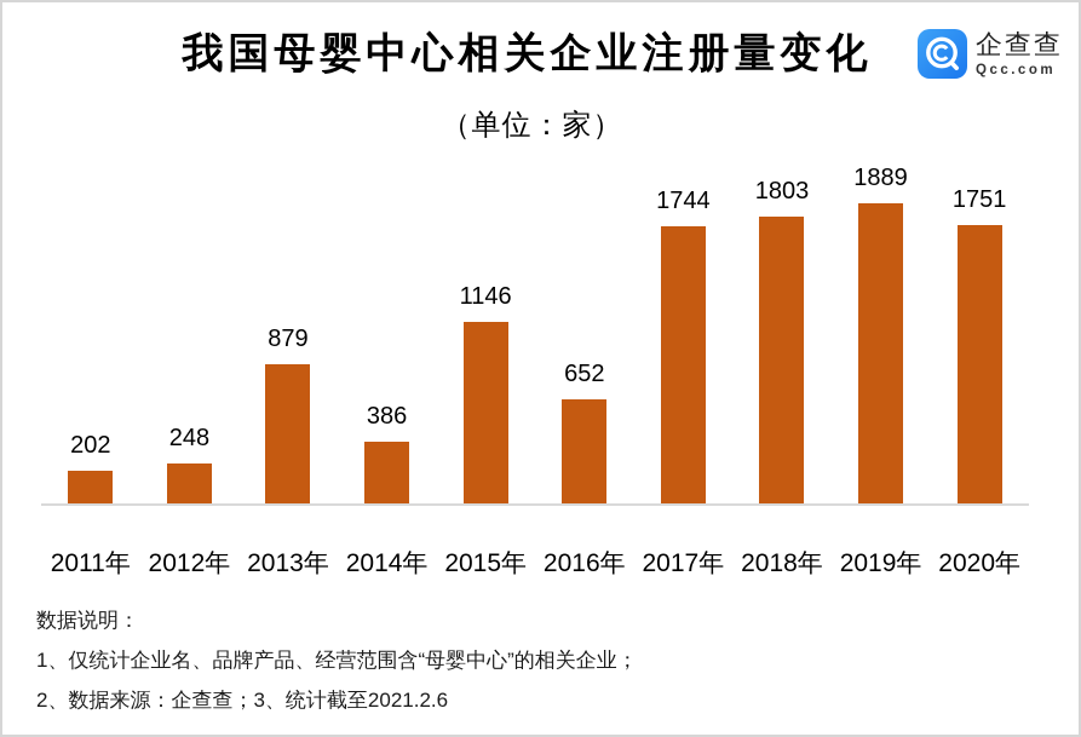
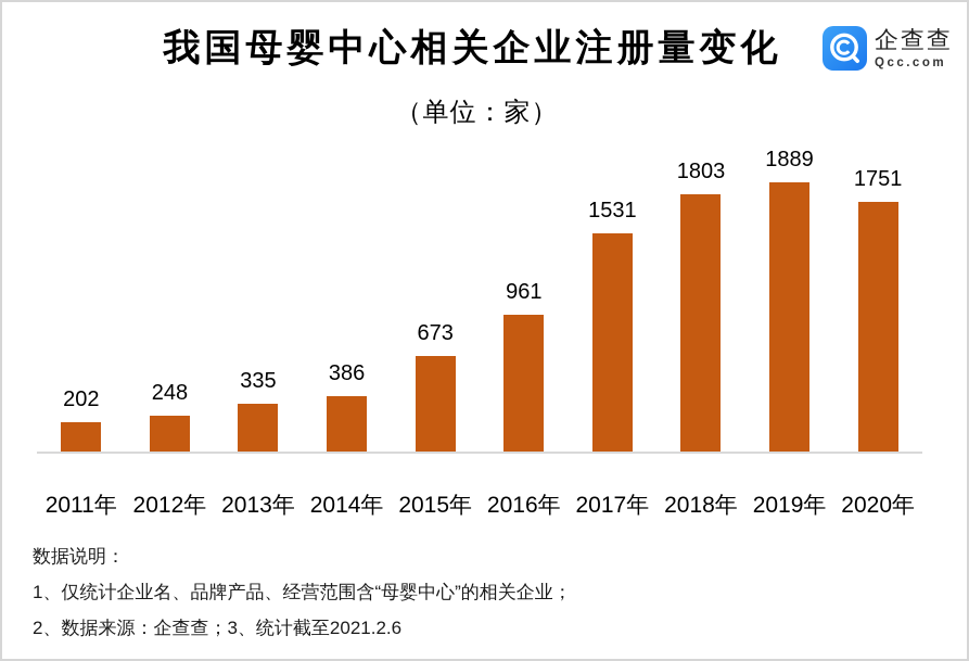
2013年: 879 -> 335
2015年: 1146 -> 673
2016年: 652 -> 961
2017年: 1744 -> 1531
